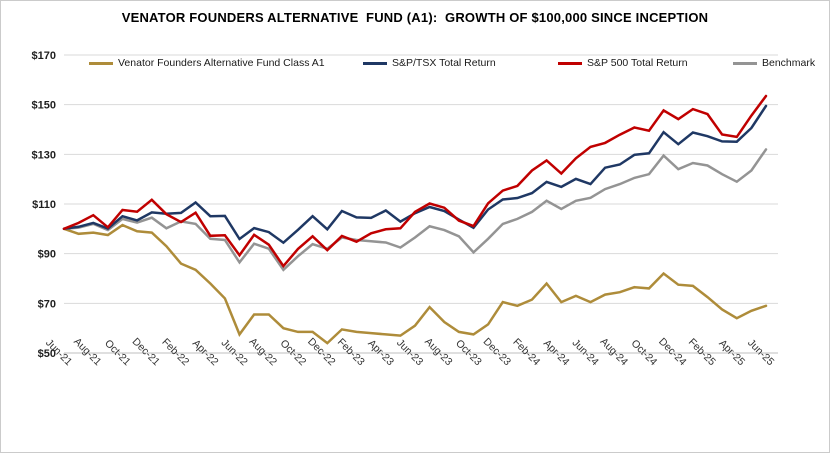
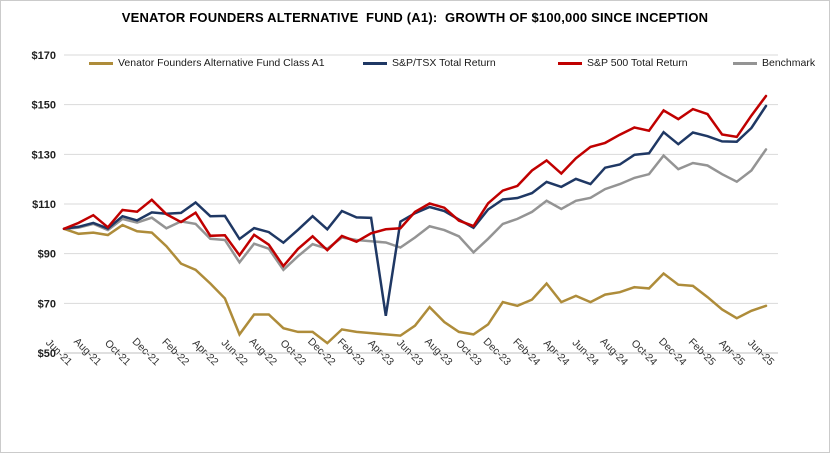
S&P/TSX Total Return/Apr-23: $107 -> $65
